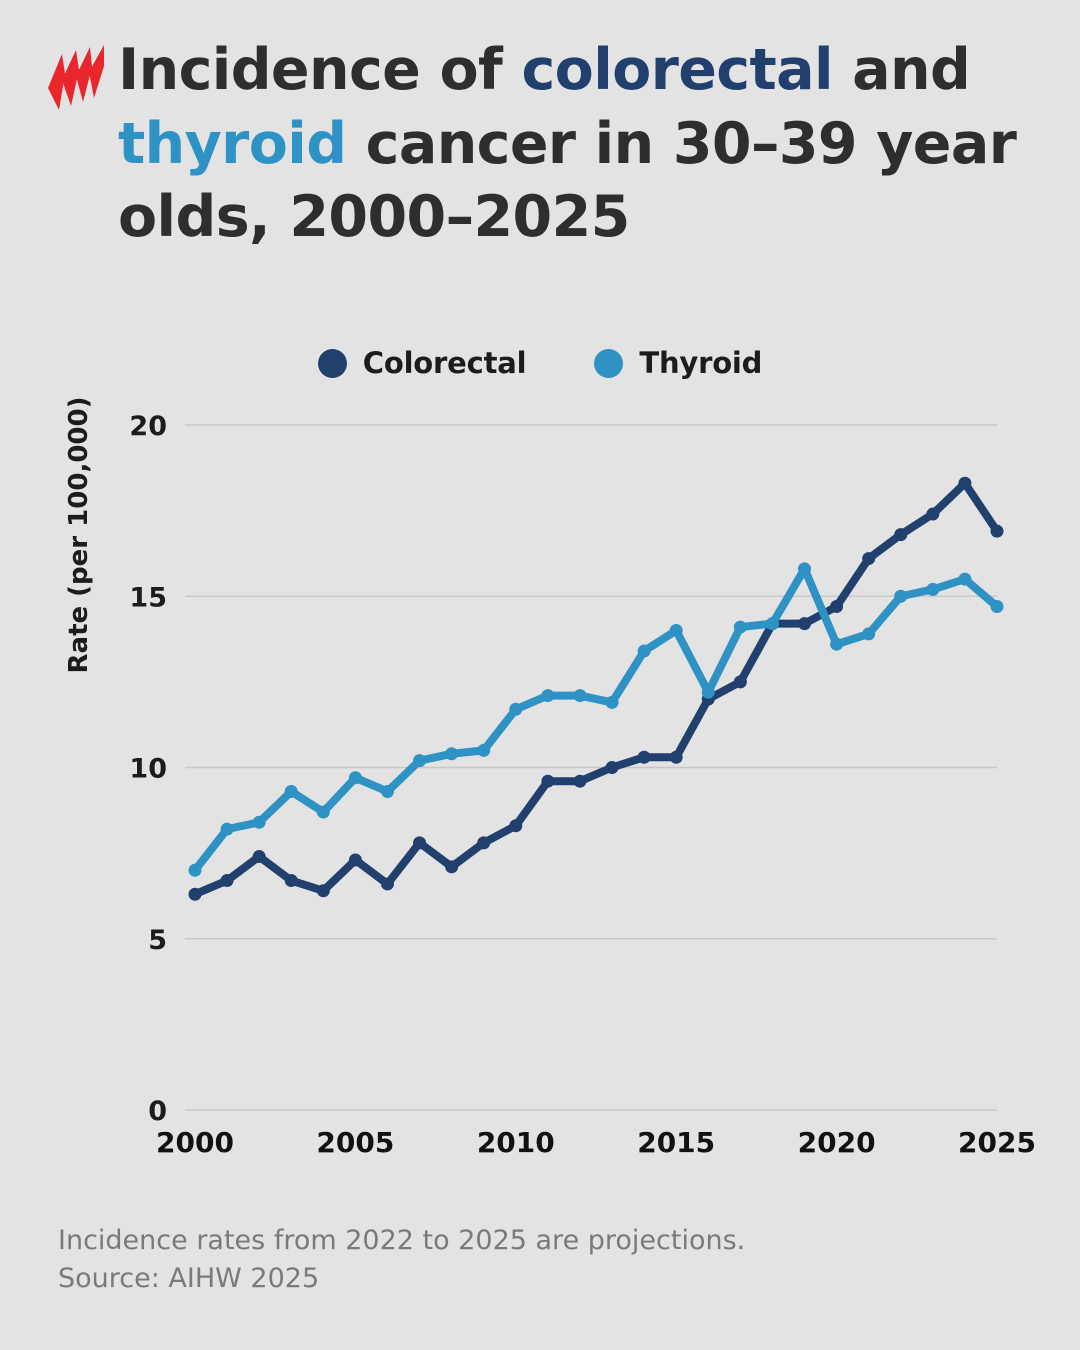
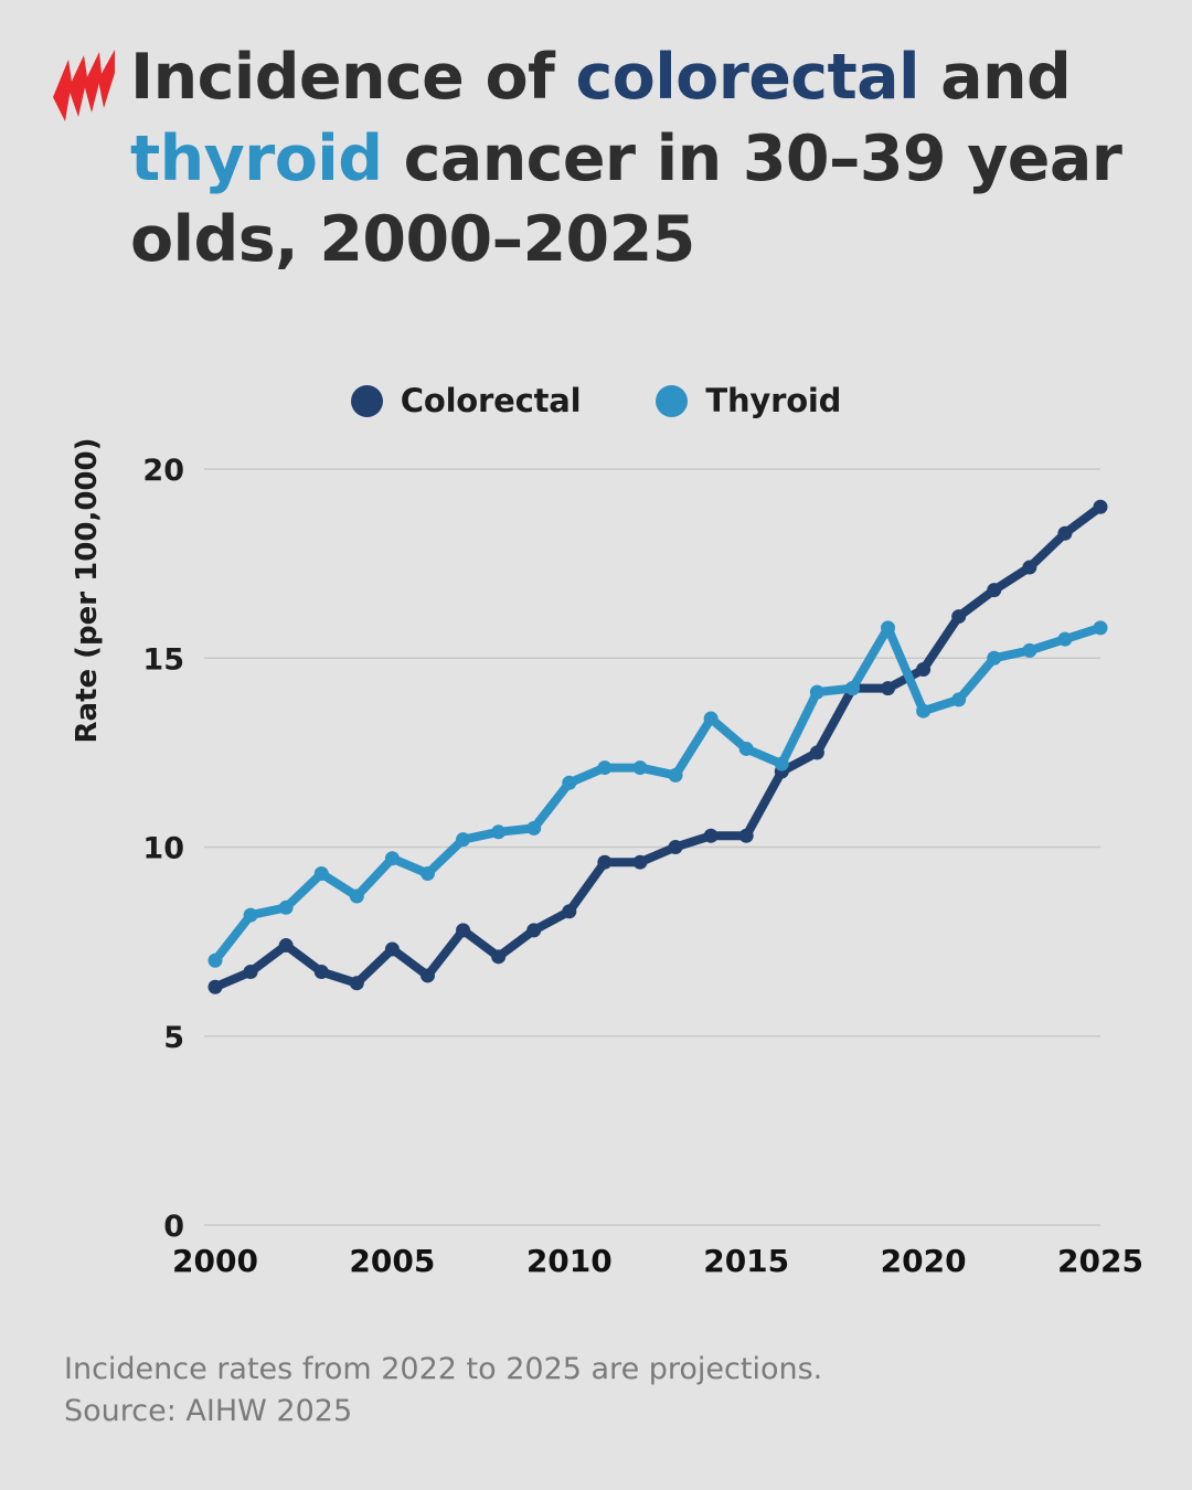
Thyroid/2015: 14.0 -> 12.6
Colorectal/2025: 16.9 -> 19.0
Thyroid/2025: 14.7 -> 15.8
